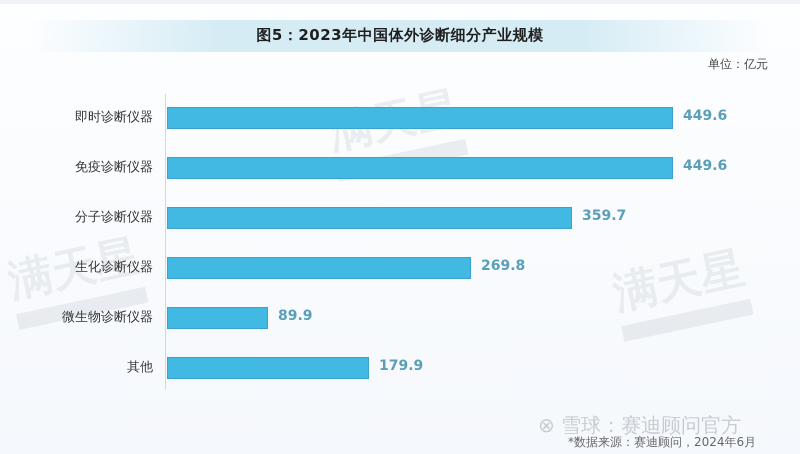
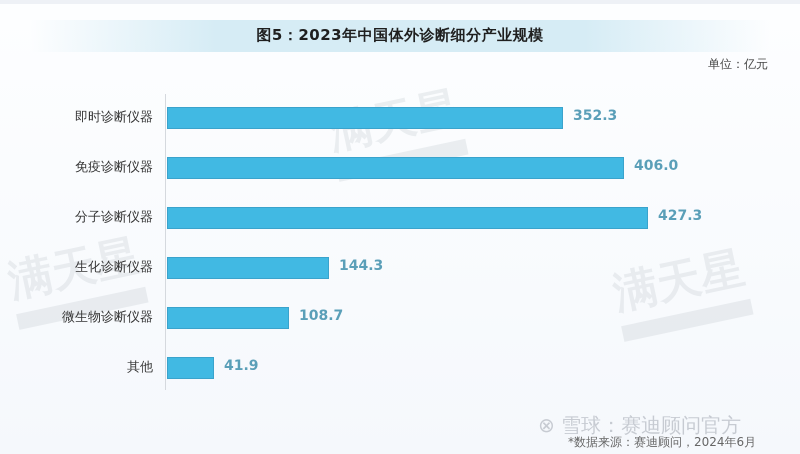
即时诊断仪器: 449.6 -> 352.3
免疫诊断仪器: 449.6 -> 406.0
分子诊断仪器: 359.7 -> 427.3
生化诊断仪器: 269.8 -> 144.3
微生物诊断仪器: 89.9 -> 108.7
其他: 179.9 -> 41.9
